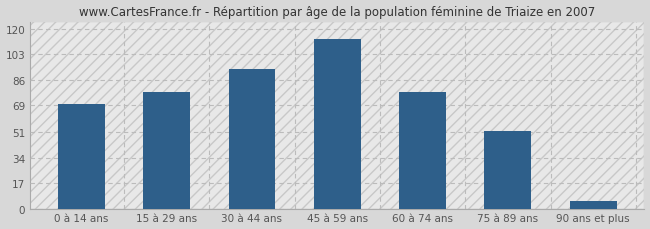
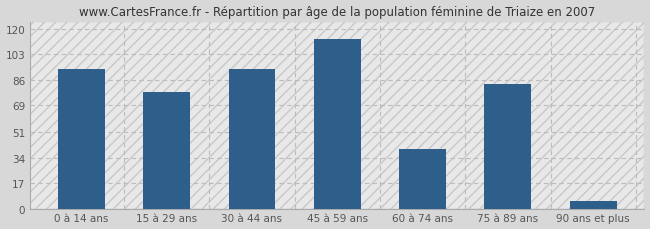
0 à 14 ans: 70 -> 93
60 à 74 ans: 78 -> 40
75 à 89 ans: 52 -> 83
